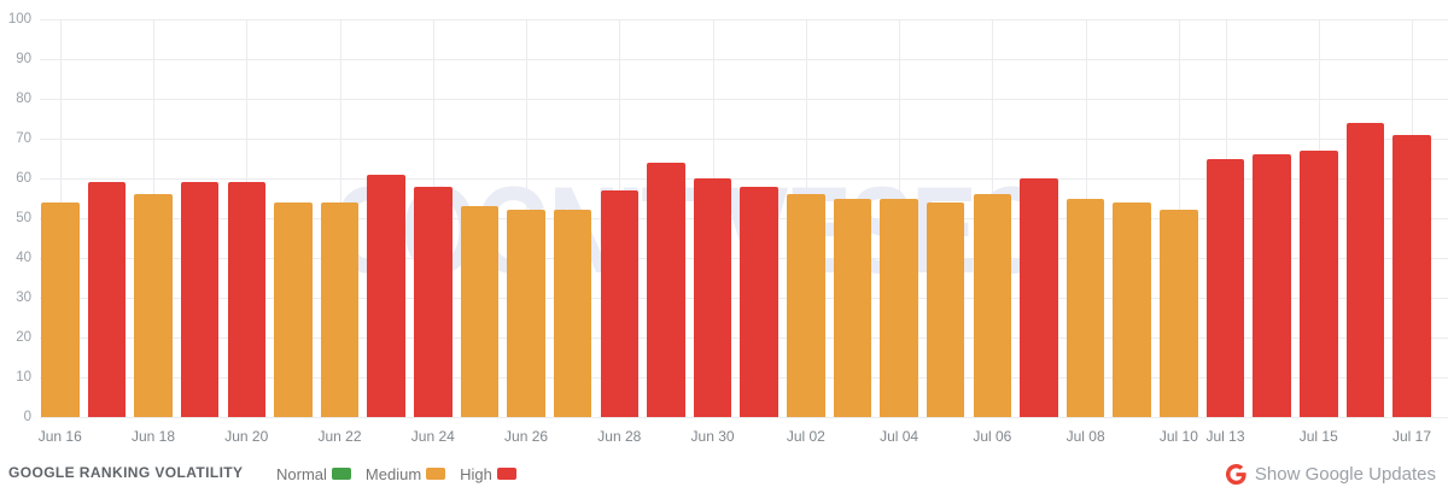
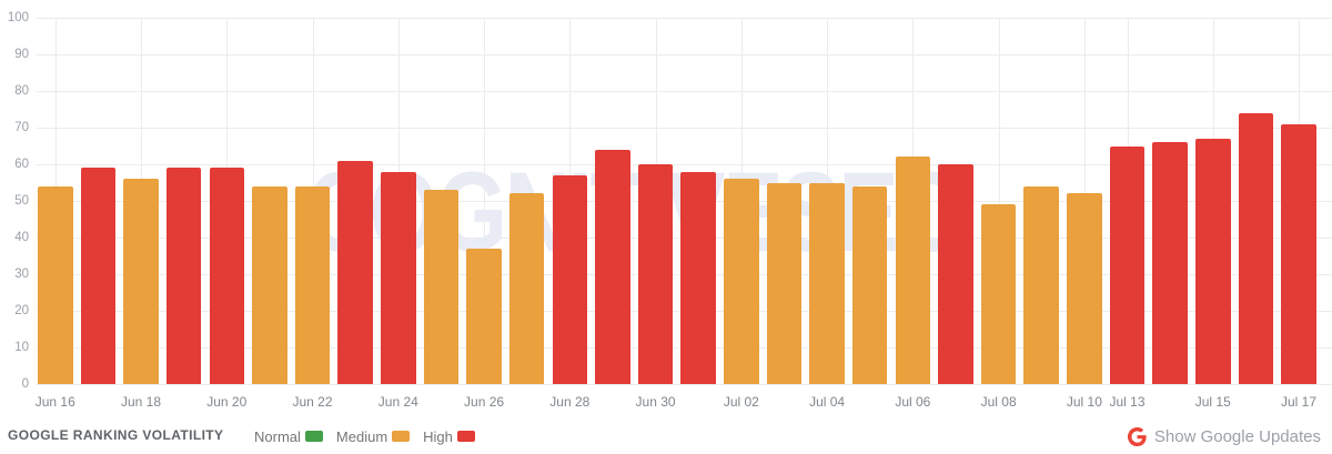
Jun 26: 52 -> 37
Jul 06: 56 -> 62
Jul 08: 55 -> 49
